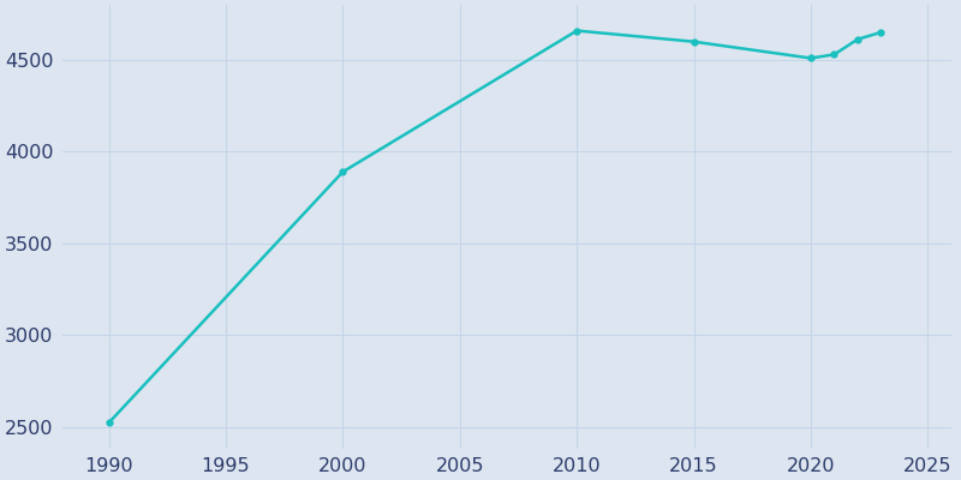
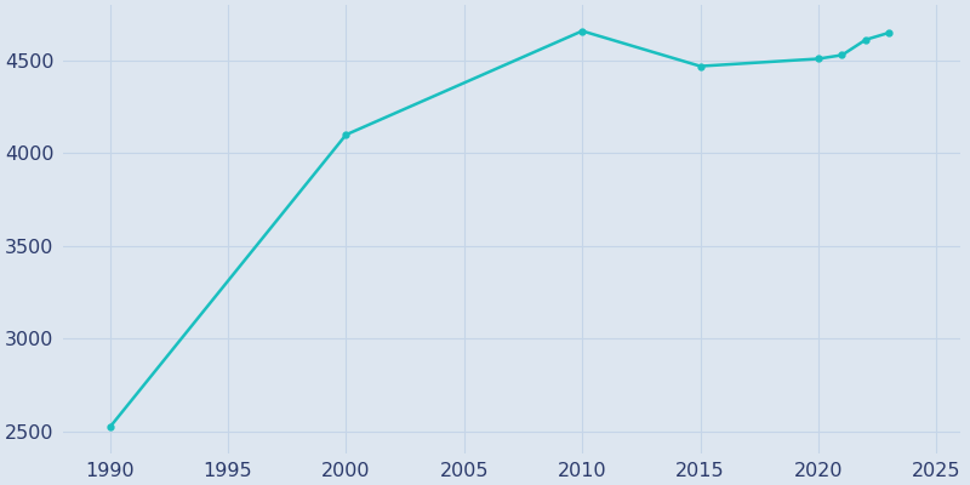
2000: 3890 -> 4100
2015: 4600 -> 4470
